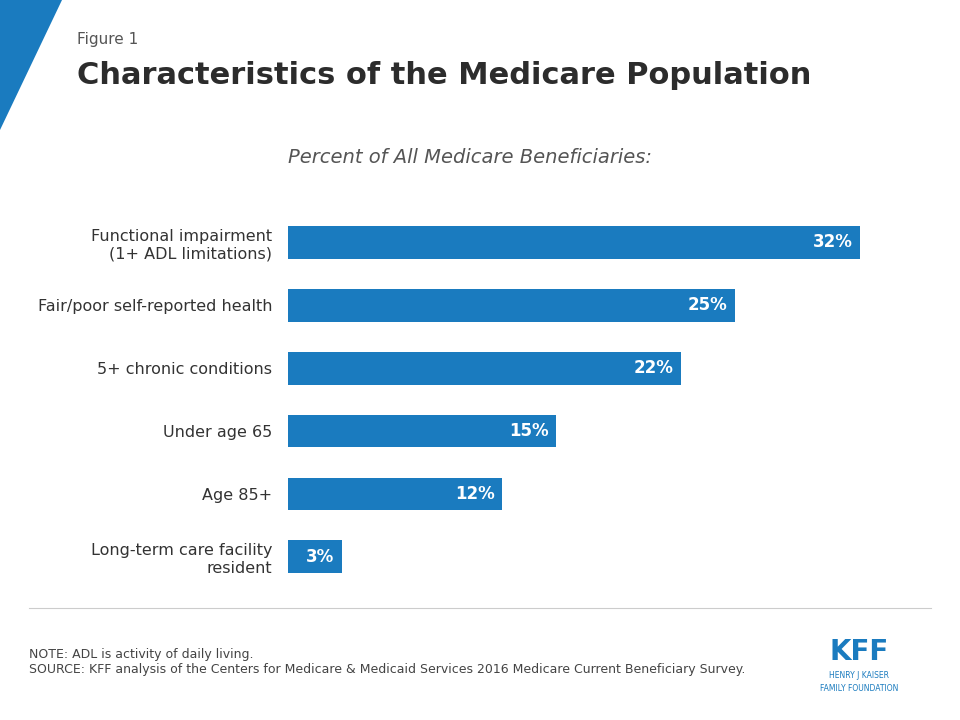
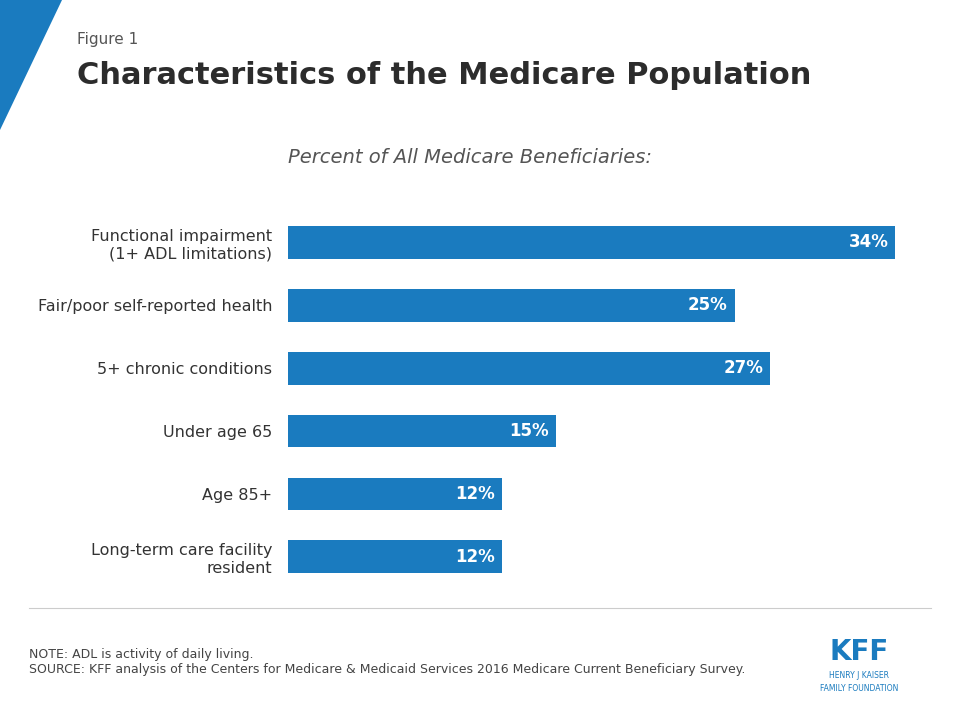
Functional impairment (1+ ADL limitations): 32% -> 34%
5+ chronic conditions: 22% -> 27%
Long-term care facility resident: 3% -> 12%
